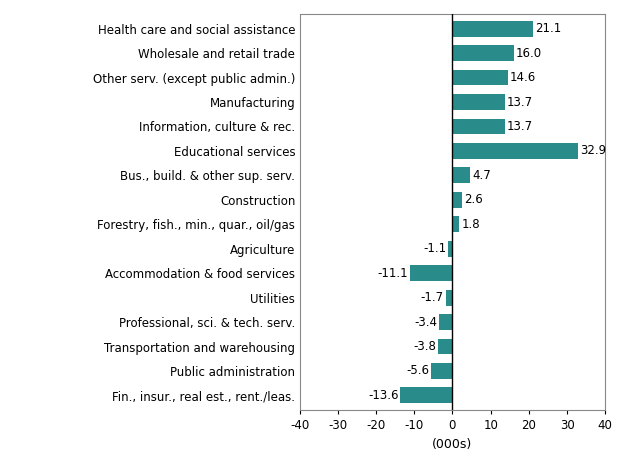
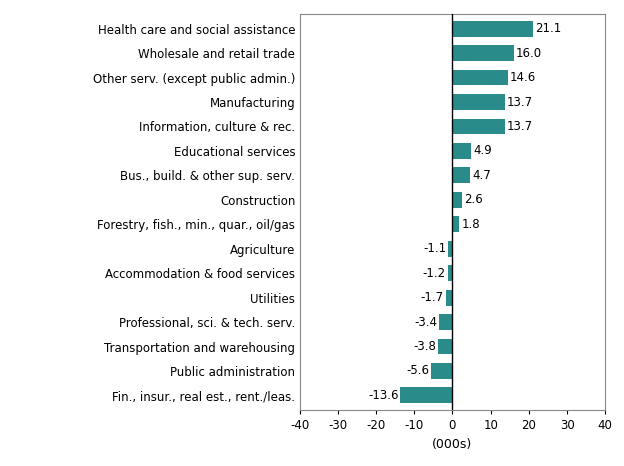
Educational services: 32.9 -> 4.9
Accommodation & food services: -11.1 -> -1.2
